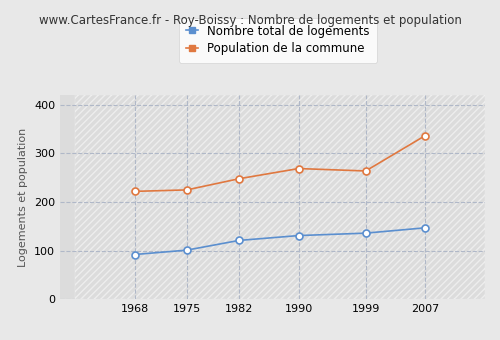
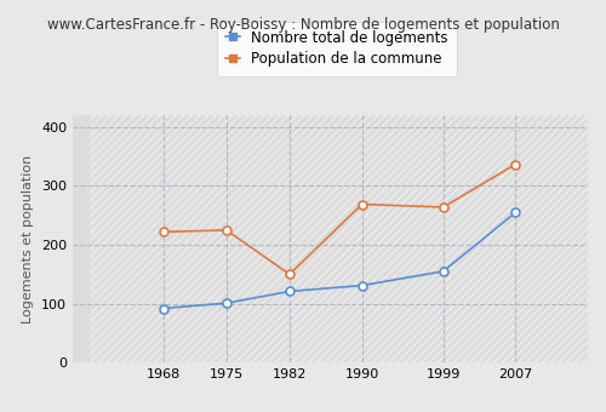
Population de la commune/1982: 248 -> 150
Nombre total de logements/1999: 136 -> 155
Nombre total de logements/2007: 147 -> 255
